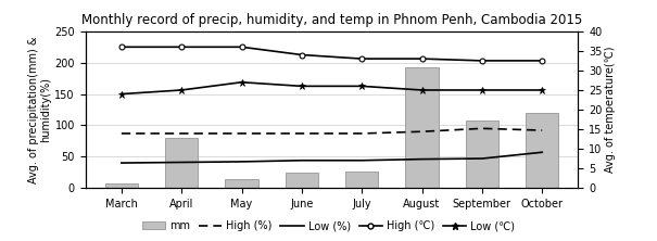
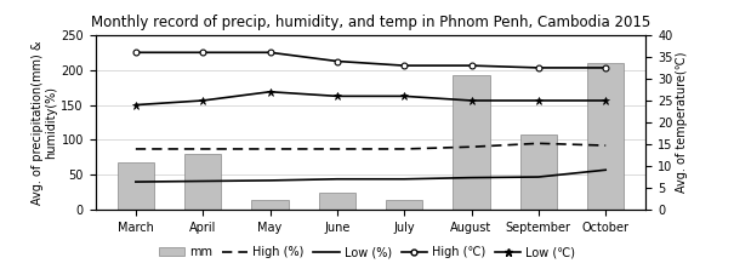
mm/March: 8 -> 68
mm/July: 26 -> 14
mm/October: 120 -> 210
